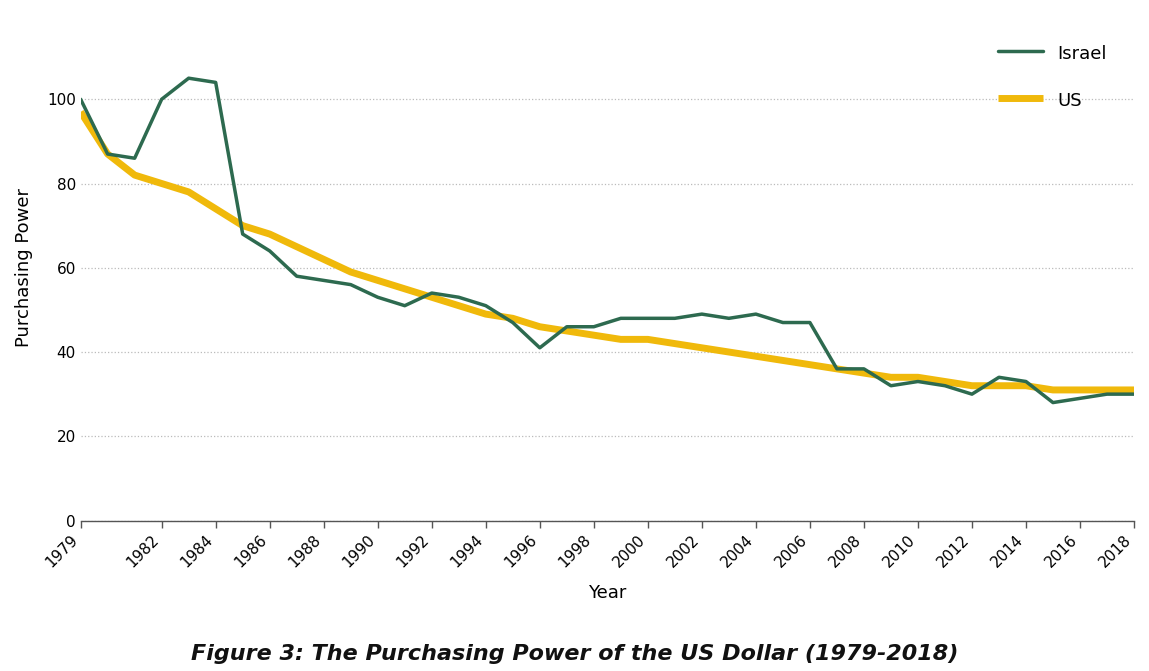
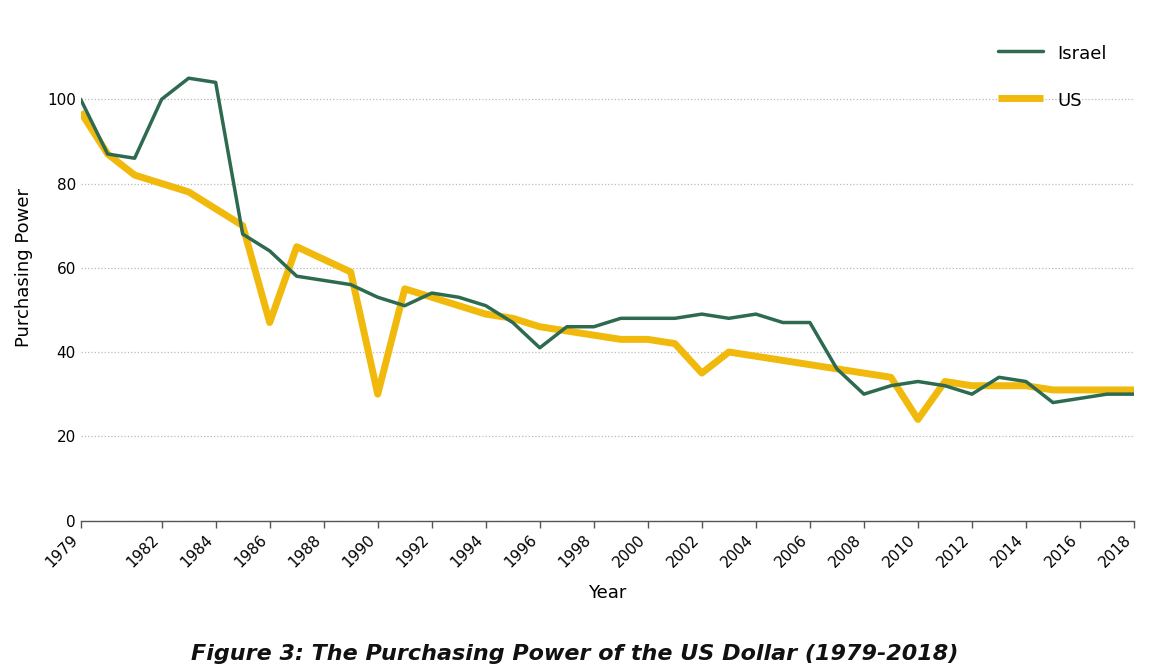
US/1986: 68 -> 47
US/1990: 57 -> 30
US/2002: 41 -> 35
Israel/2008: 36 -> 30
US/2010: 34 -> 24
